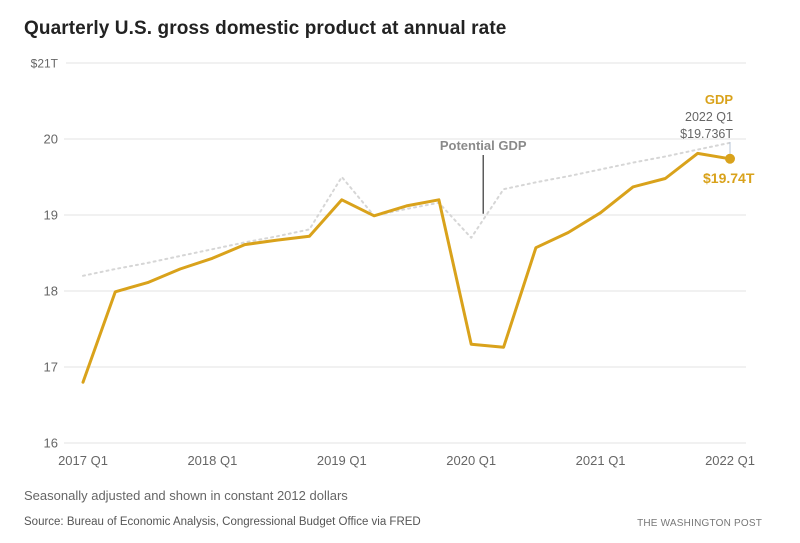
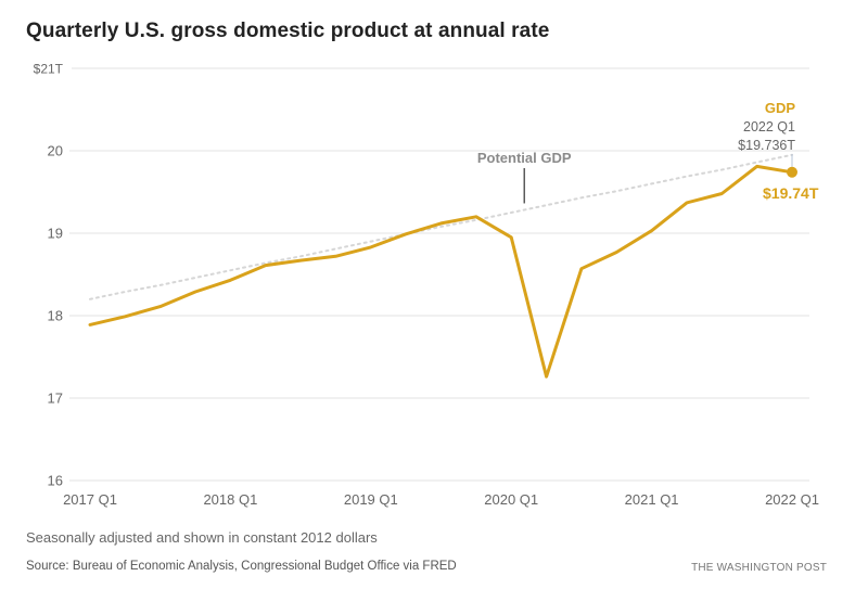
GDP/2017 Q1: 16.8 -> 17.9
GDP/2019 Q1: 19.2 -> 18.8
Potential GDP/2019 Q1: 19.5 -> 18.9
GDP/2020 Q1: 17.3 -> 18.9
Potential GDP/2020 Q1: 18.7 -> 19.2
